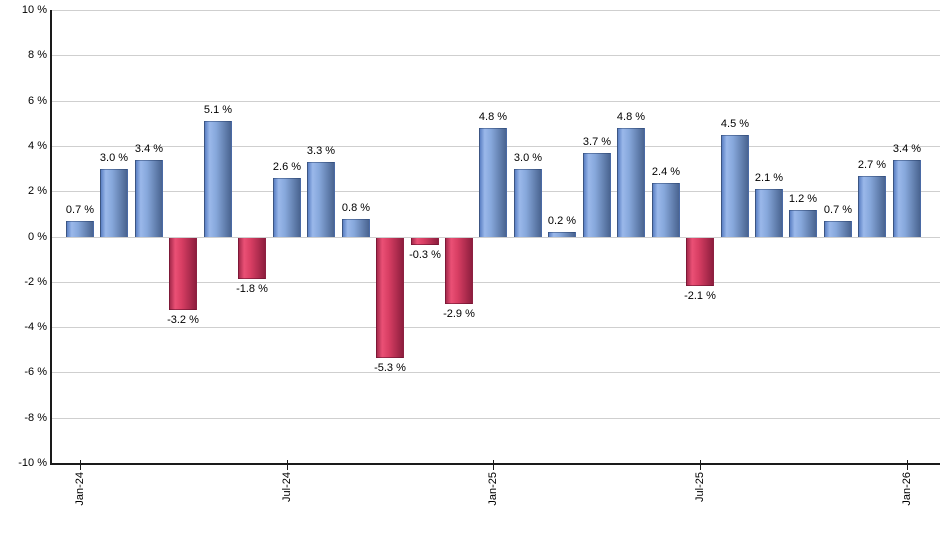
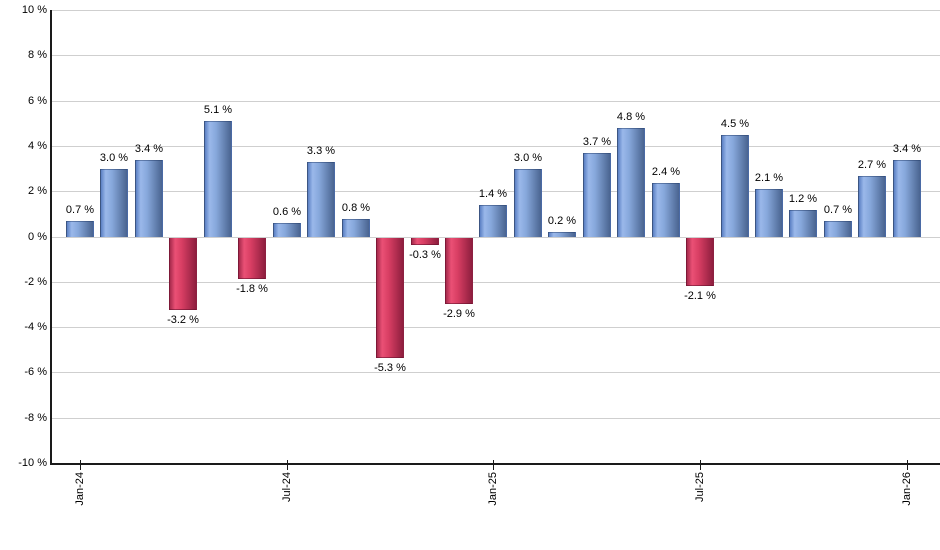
Jul-24: 2.6 -> 0.6
Jan-25: 4.8 -> 1.4
